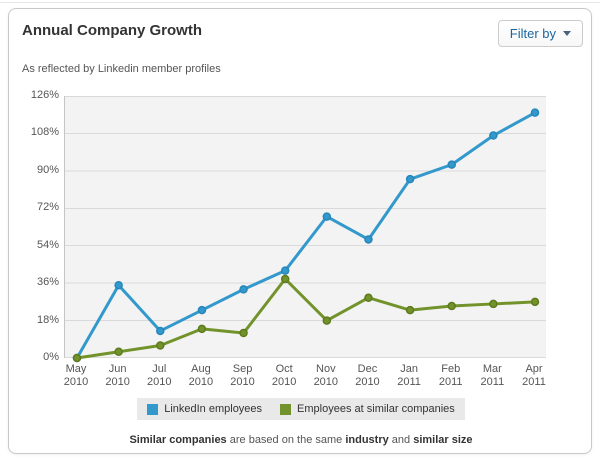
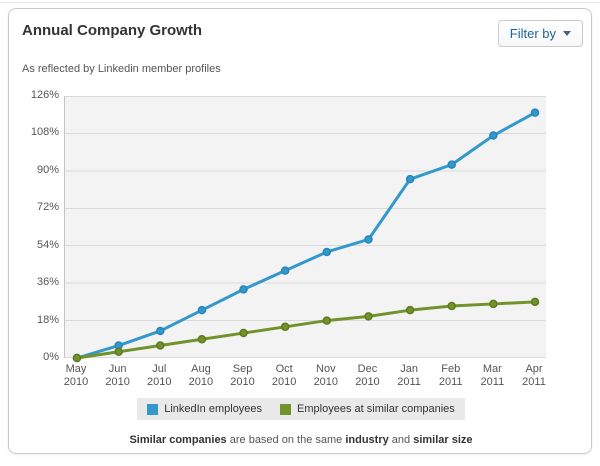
LinkedIn employees/Jun 2010: 35% -> 6%
Employees at similar companies/Aug 2010: 14% -> 9%
Employees at similar companies/Oct 2010: 38% -> 15%
LinkedIn employees/Nov 2010: 68% -> 51%
Employees at similar companies/Dec 2010: 29% -> 20%
